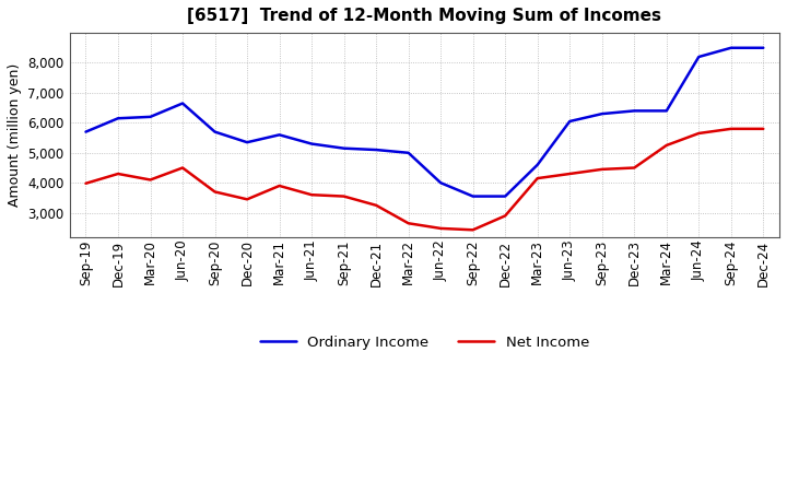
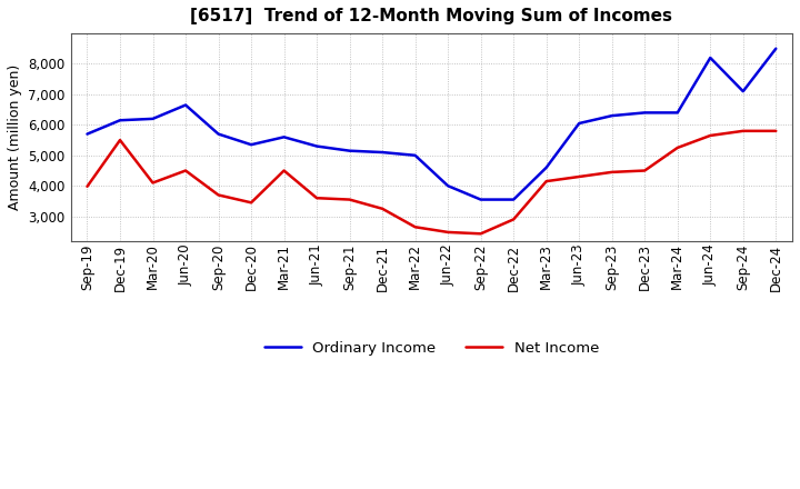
Net Income/Dec-19: 4,300 -> 5,500
Net Income/Mar-21: 3,900 -> 4,500
Ordinary Income/Sep-24: 8,500 -> 7,100
